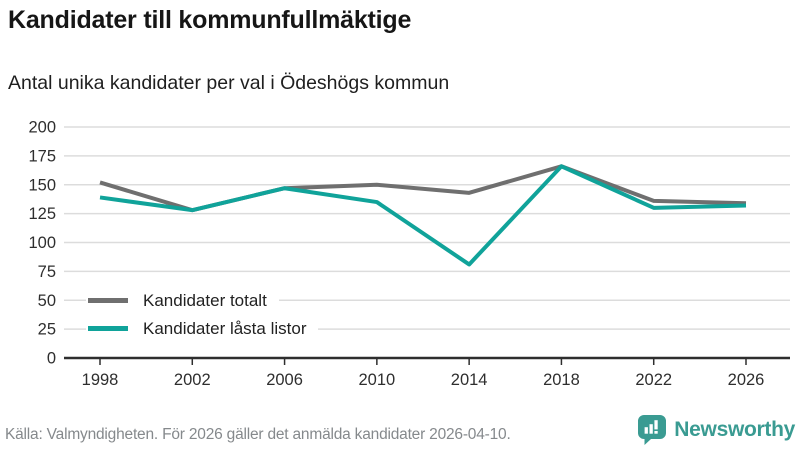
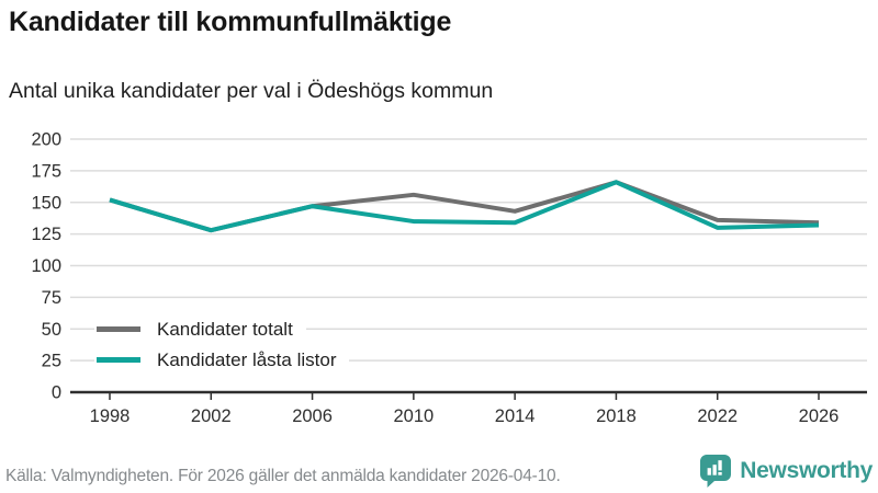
Kandidater låsta listor/1998: 139 -> 152
Kandidater totalt/2010: 150 -> 156
Kandidater låsta listor/2014: 81 -> 134
